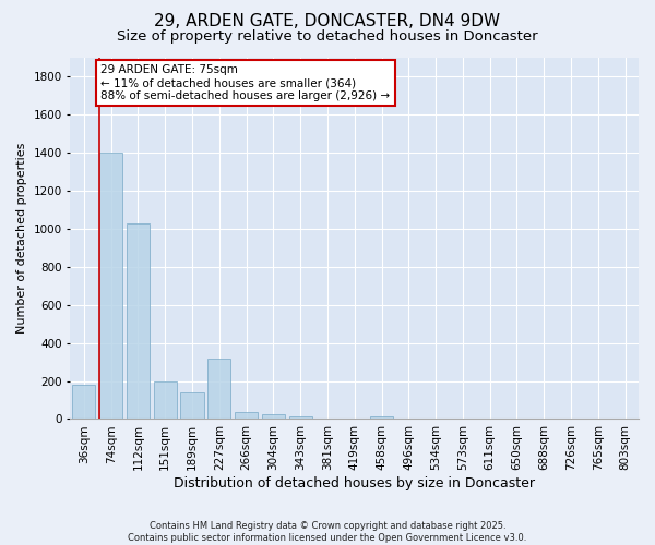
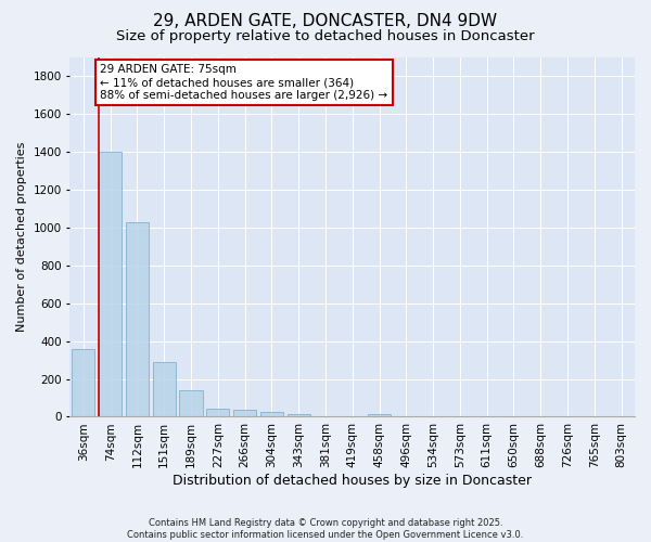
36sqm: 180 -> 360
151sqm: 200 -> 290
227sqm: 320 -> 40
